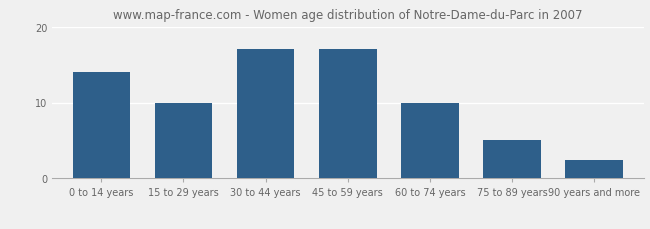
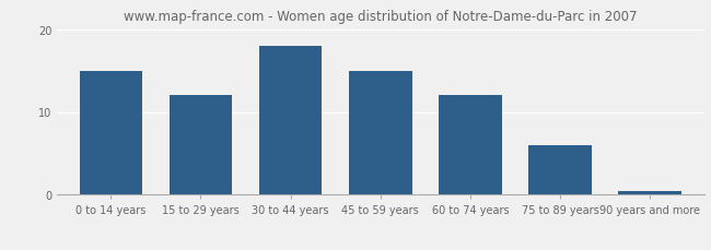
0 to 14 years: 14.0 -> 15.0
15 to 29 years: 10.0 -> 12.0
30 to 44 years: 17.0 -> 18.0
45 to 59 years: 17.0 -> 15.0
60 to 74 years: 10.0 -> 12.0
75 to 89 years: 5.0 -> 6.0
90 years and more: 2.4 -> 0.5
